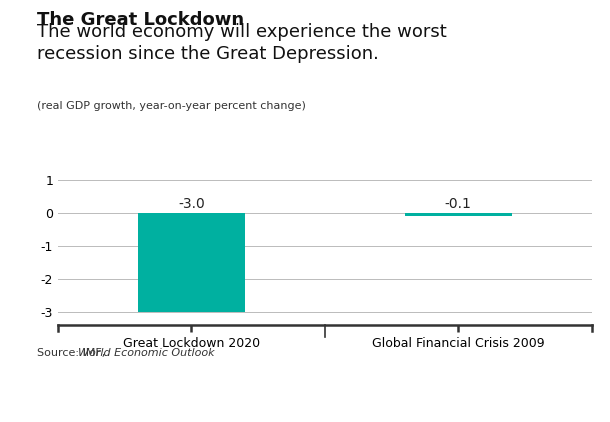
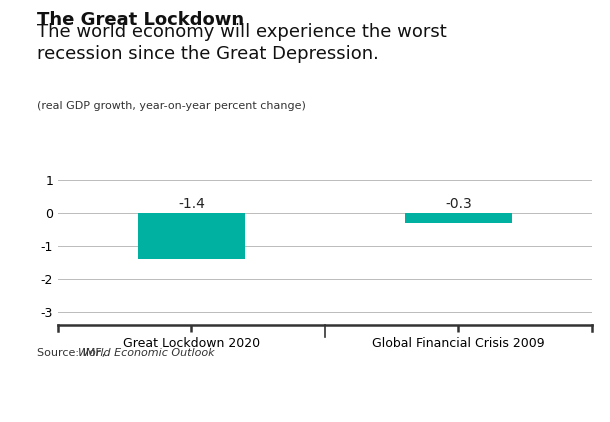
Great Lockdown 2020: -3.0 -> -1.4
Global Financial Crisis 2009: -0.1 -> -0.3
